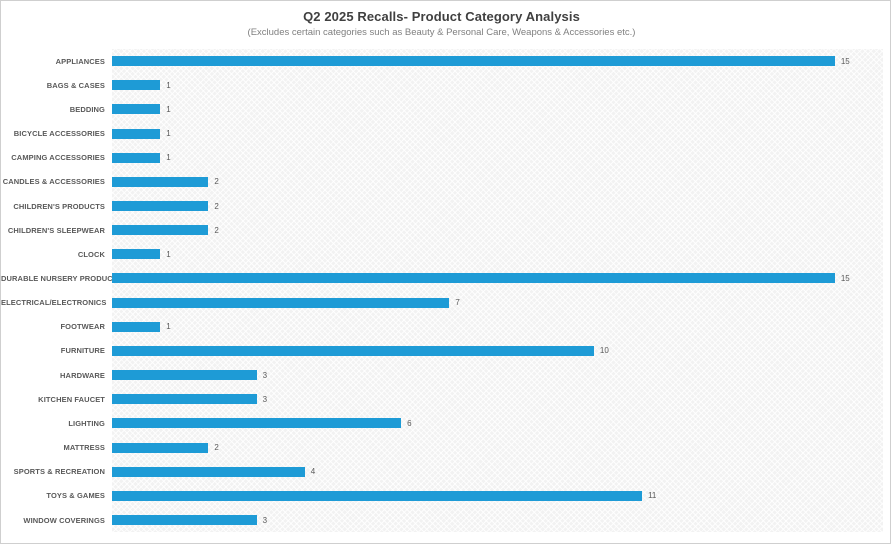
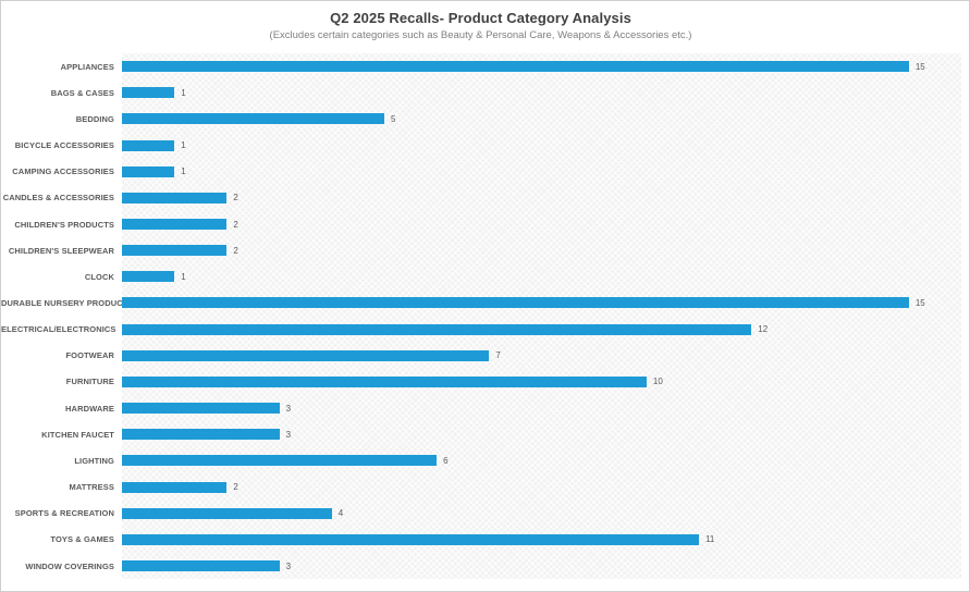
BEDDING: 1 -> 5
ELECTRICAL/ELECTRONICS: 7 -> 12
FOOTWEAR: 1 -> 7
